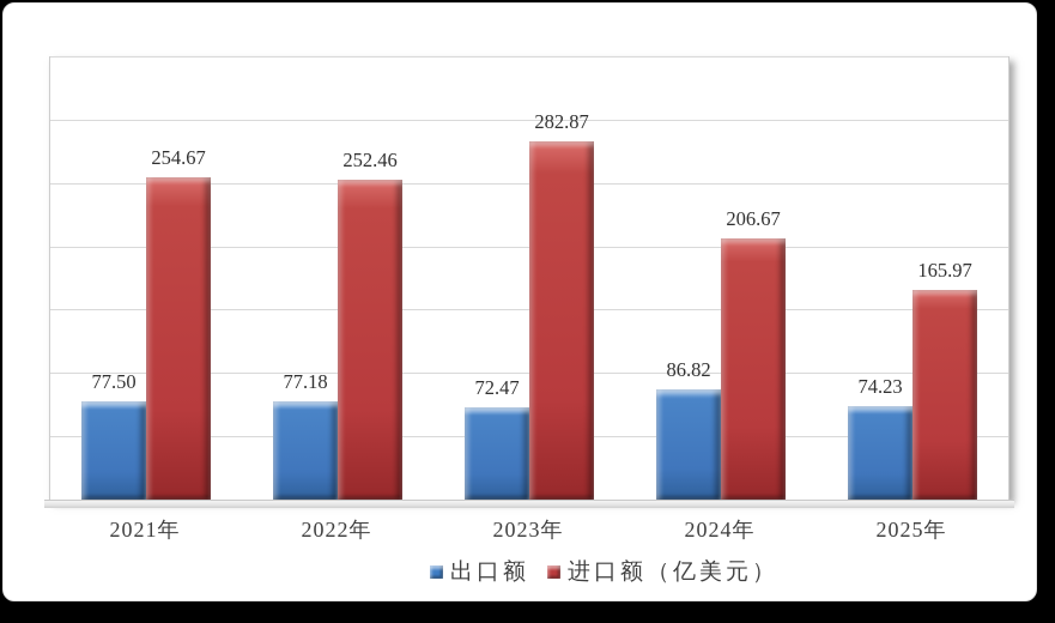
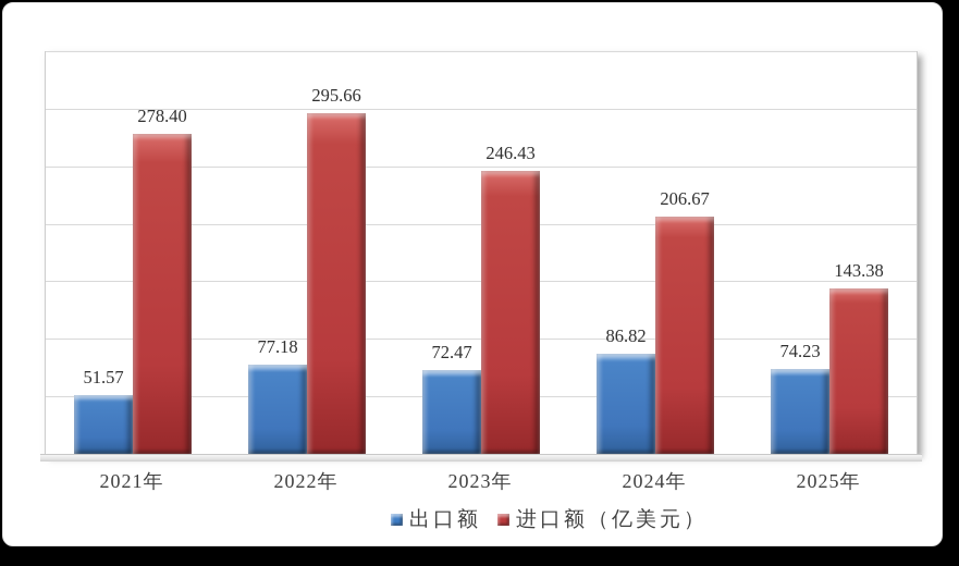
出口额/2021年: 77.50 -> 51.57
进口额（亿美元）/2021年: 254.67 -> 278.40
进口额（亿美元）/2022年: 252.46 -> 295.66
进口额（亿美元）/2023年: 282.87 -> 246.43
进口额（亿美元）/2025年: 165.97 -> 143.38
